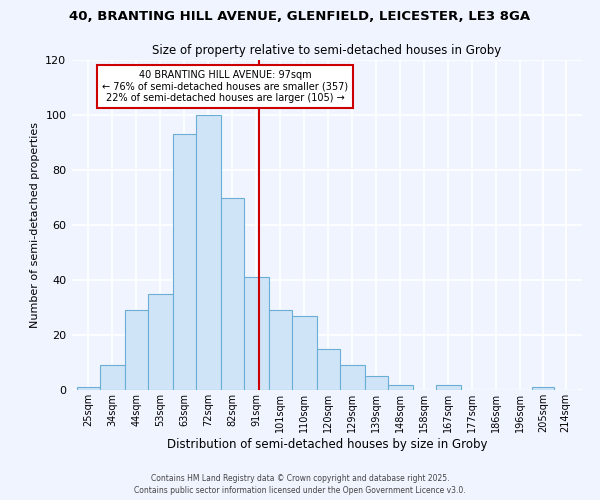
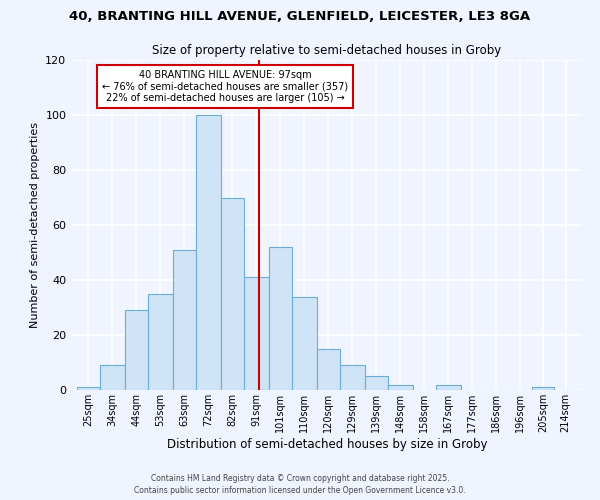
63sqm: 93 -> 51
101sqm: 29 -> 52
110sqm: 27 -> 34
